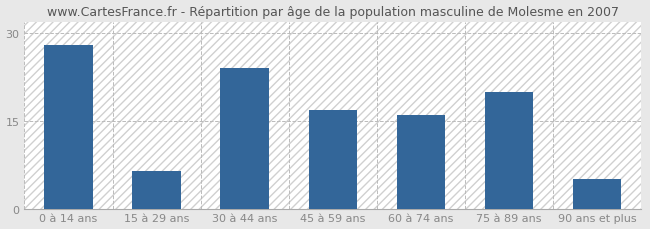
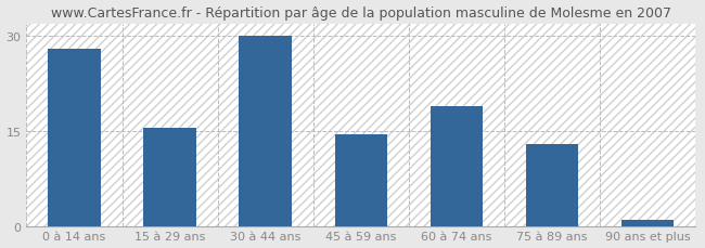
15 à 29 ans: 6.4 -> 15.5
30 à 44 ans: 24.0 -> 30.0
45 à 59 ans: 16.8 -> 14.5
60 à 74 ans: 16.0 -> 19.0
75 à 89 ans: 20.0 -> 13.0
90 ans et plus: 5.0 -> 1.0
